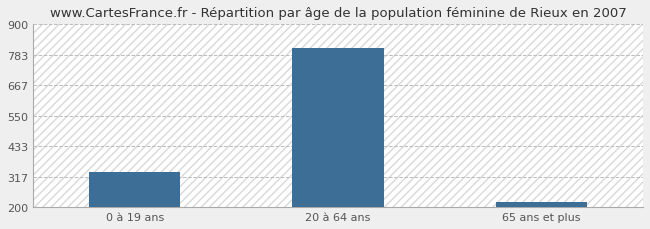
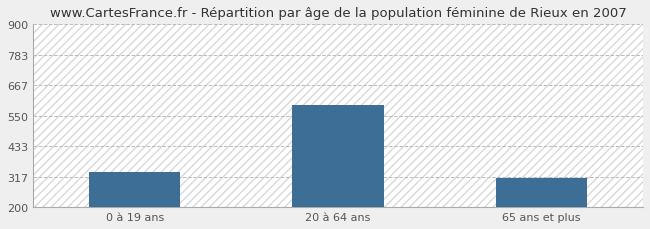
20 à 64 ans: 810 -> 590
65 ans et plus: 220 -> 310
